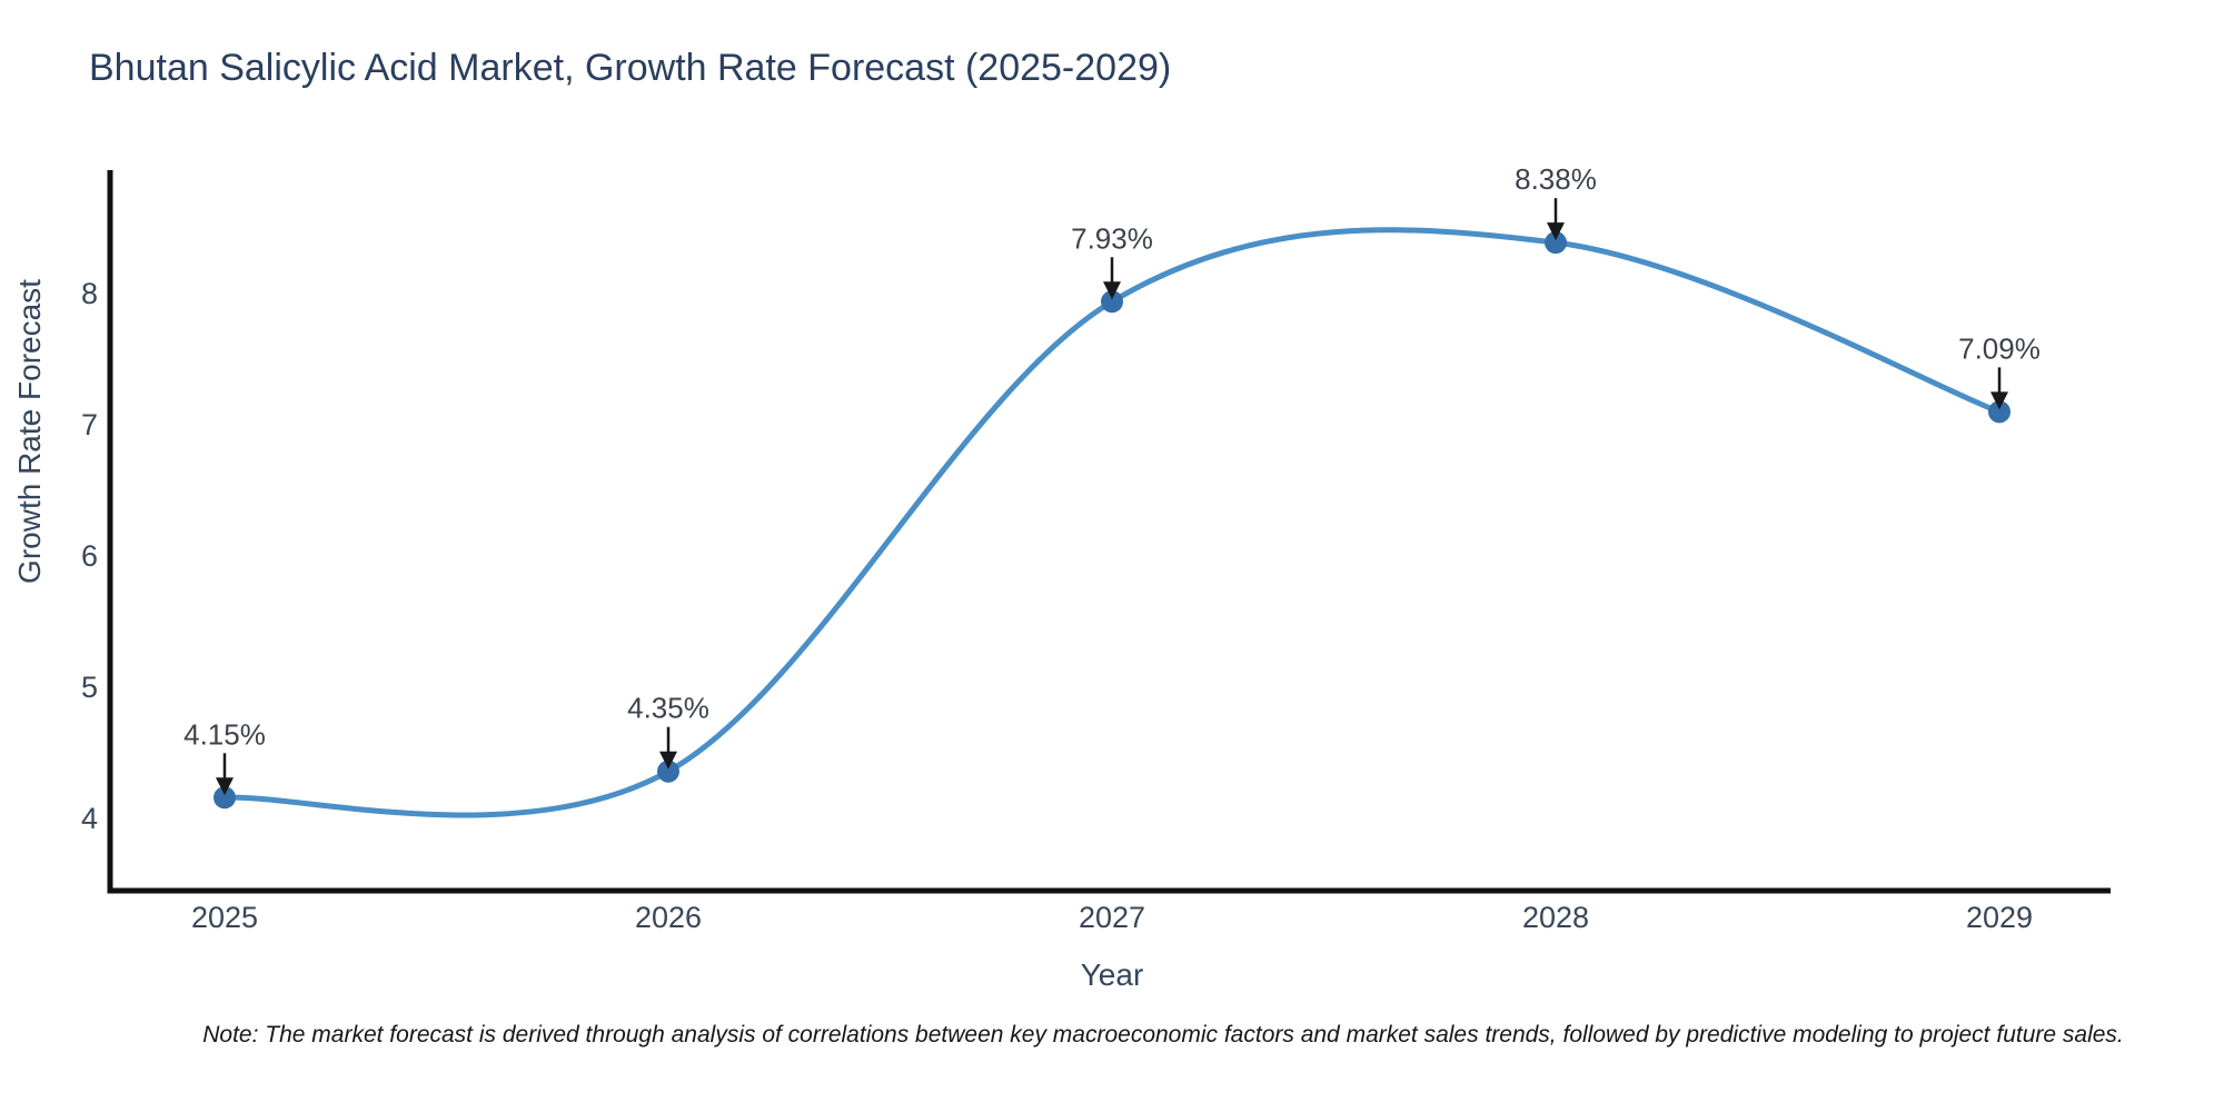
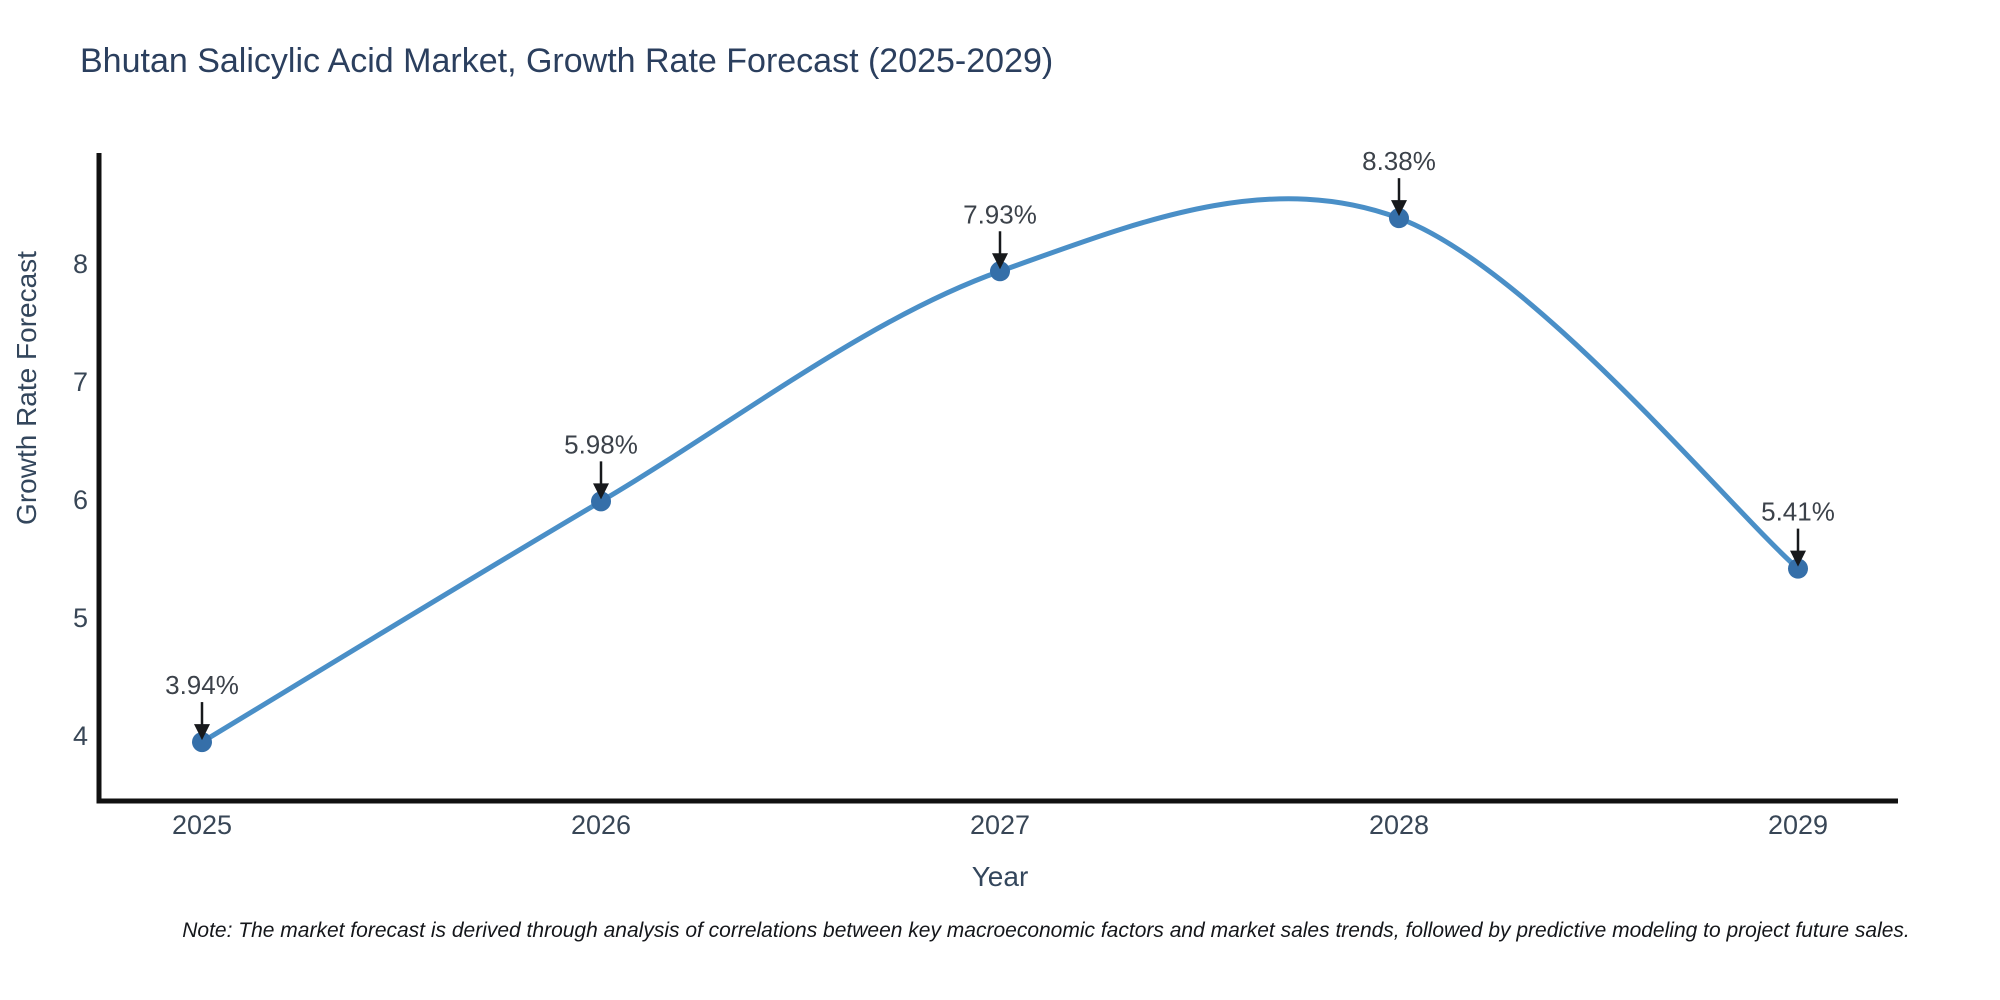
2025: 4.15% -> 3.94%
2026: 4.35% -> 5.98%
2029: 7.09% -> 5.41%
